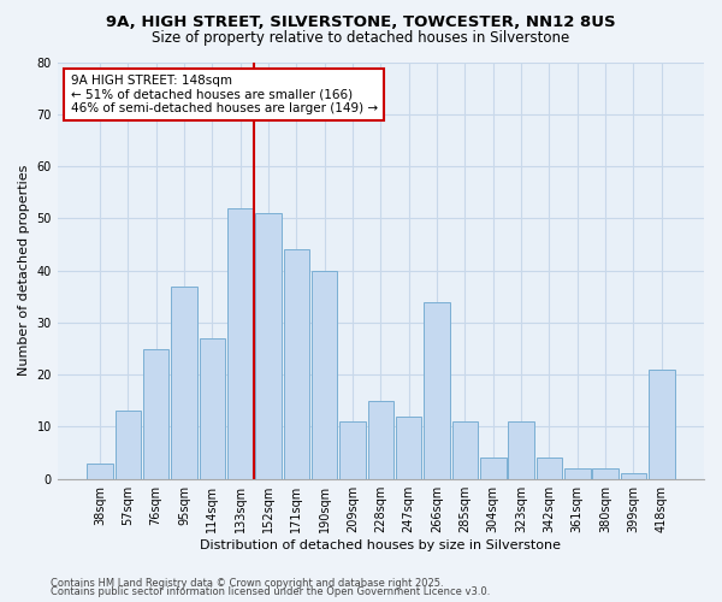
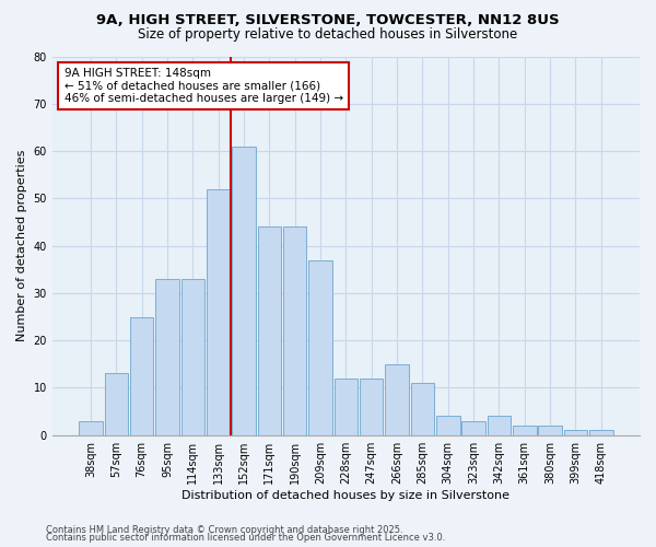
95sqm: 37 -> 33
114sqm: 27 -> 33
152sqm: 51 -> 61
190sqm: 40 -> 44
209sqm: 11 -> 37
228sqm: 15 -> 12
266sqm: 34 -> 15
323sqm: 11 -> 3
418sqm: 21 -> 1
